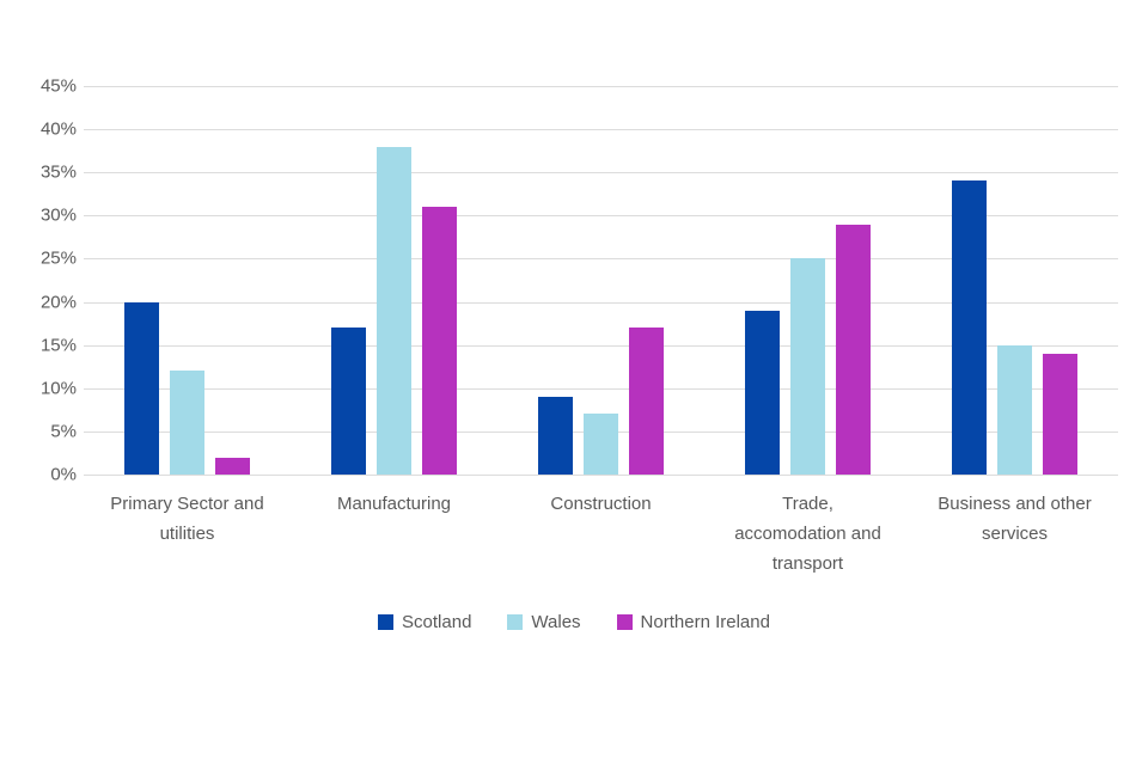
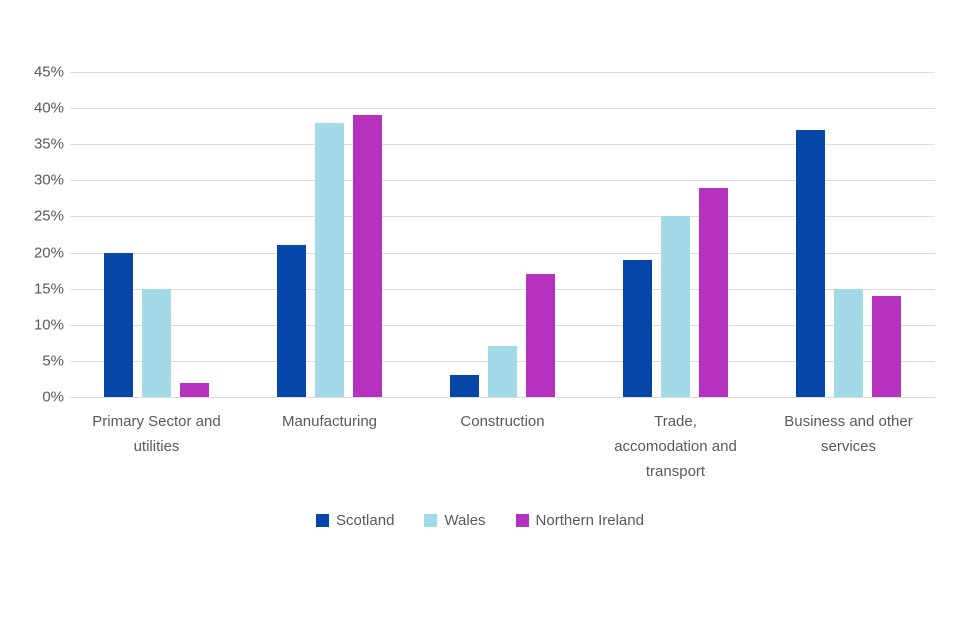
Wales/Primary Sector and utilities: 12% -> 15%
Scotland/Manufacturing: 17% -> 21%
Northern Ireland/Manufacturing: 31% -> 39%
Scotland/Construction: 9% -> 3%
Scotland/Business and other services: 34% -> 37%
